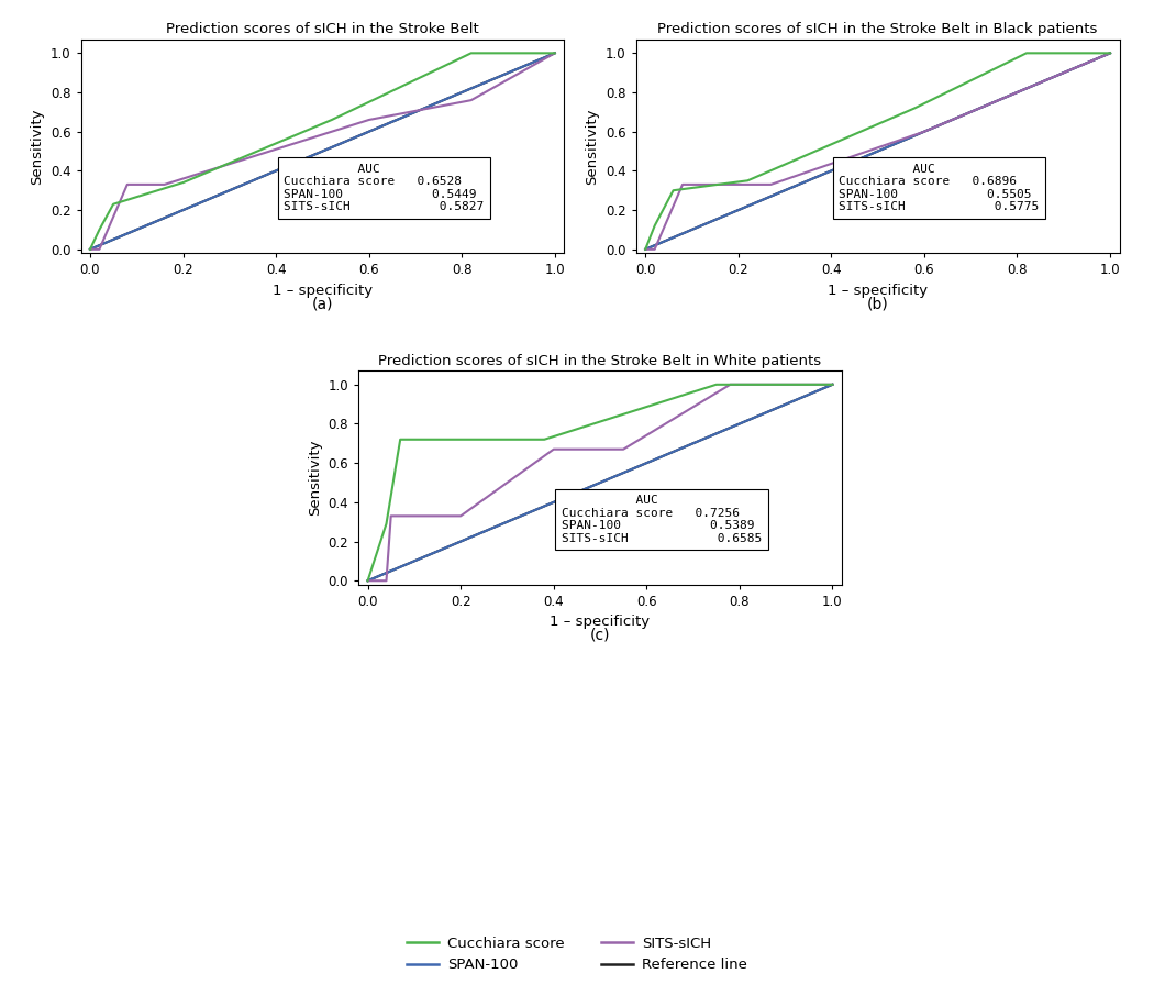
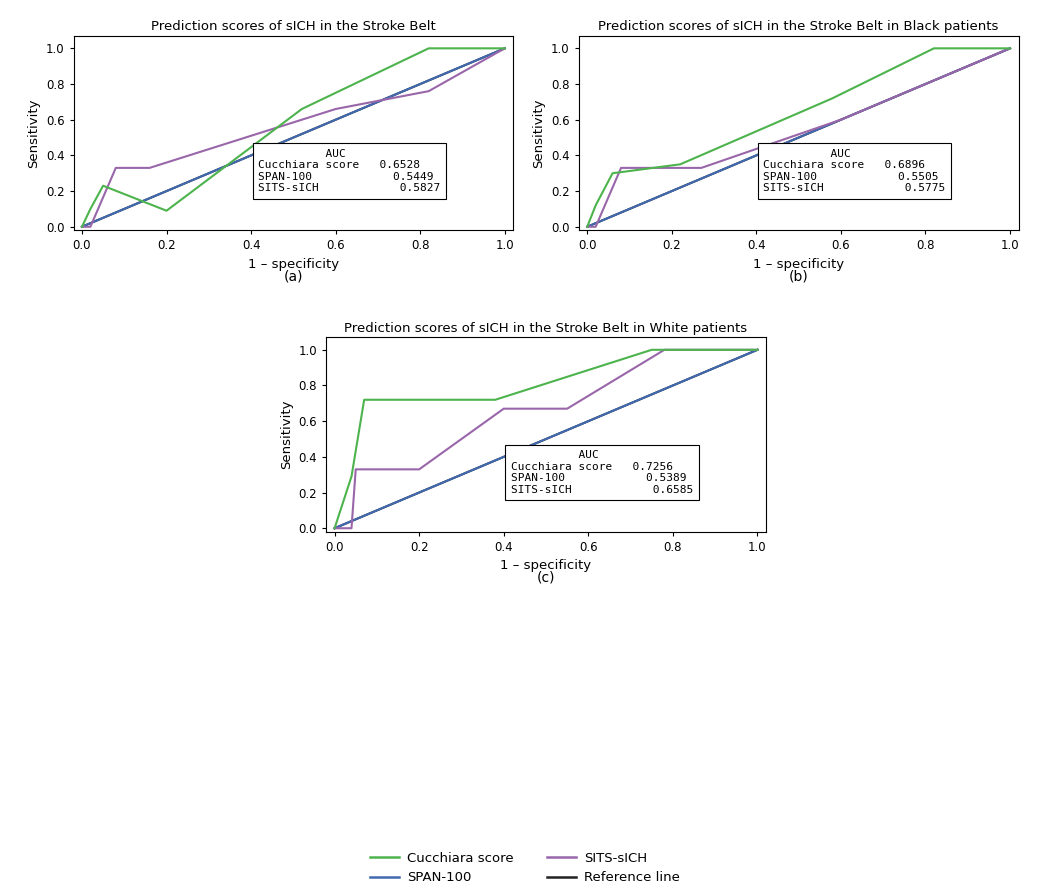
Prediction scores of sICH in the Stroke Belt/Cucchiara score/0.2: 0.34 -> 0.09
